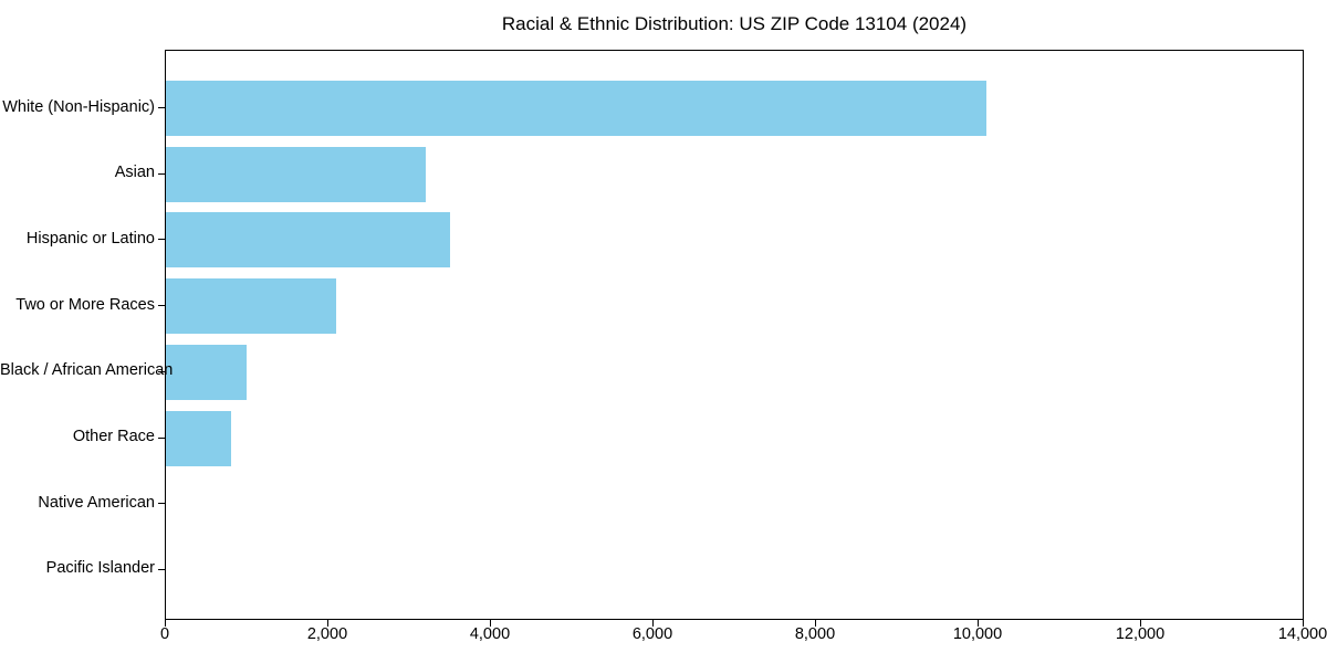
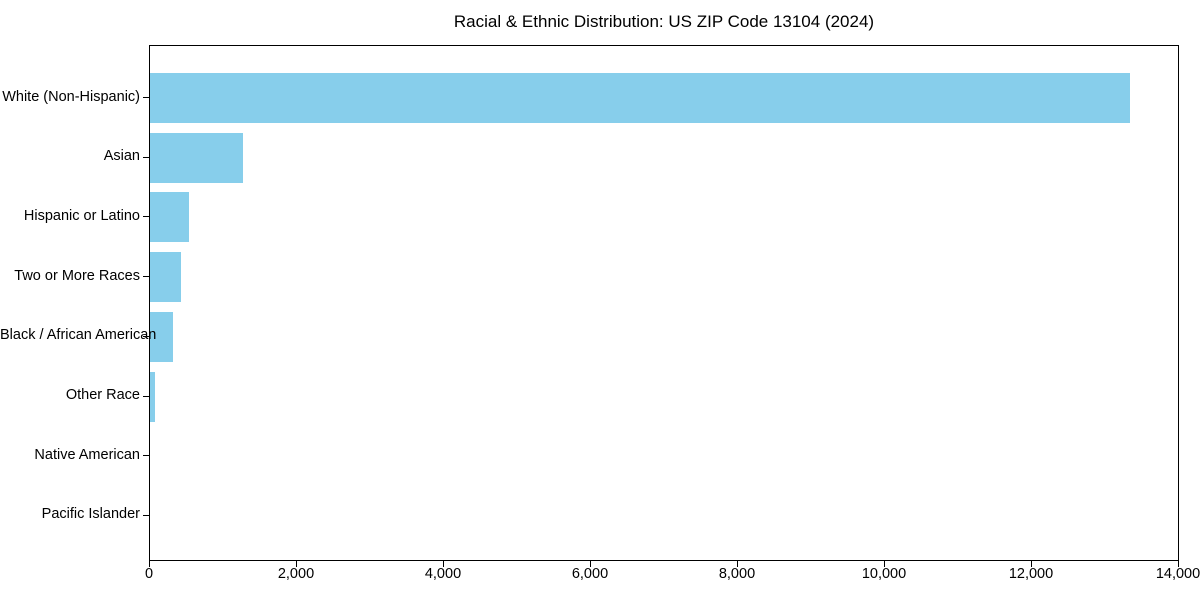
White (Non-Hispanic): 10100 -> 13300
Asian: 3200 -> 1300
Hispanic or Latino: 3500 -> 500
Two or More Races: 2100 -> 400
Black / African American: 1000 -> 300
Other Race: 800 -> 100
